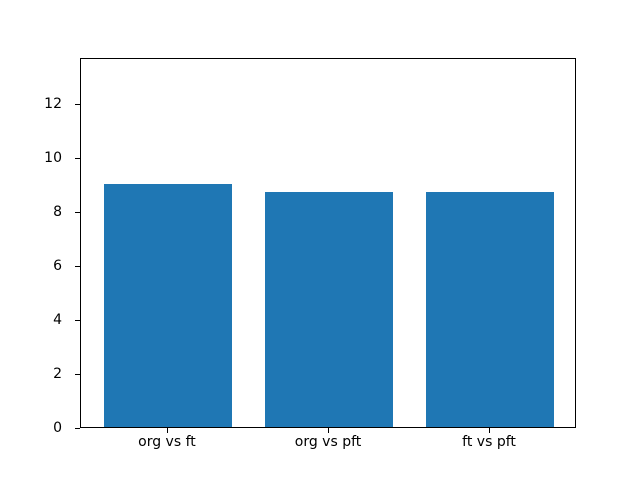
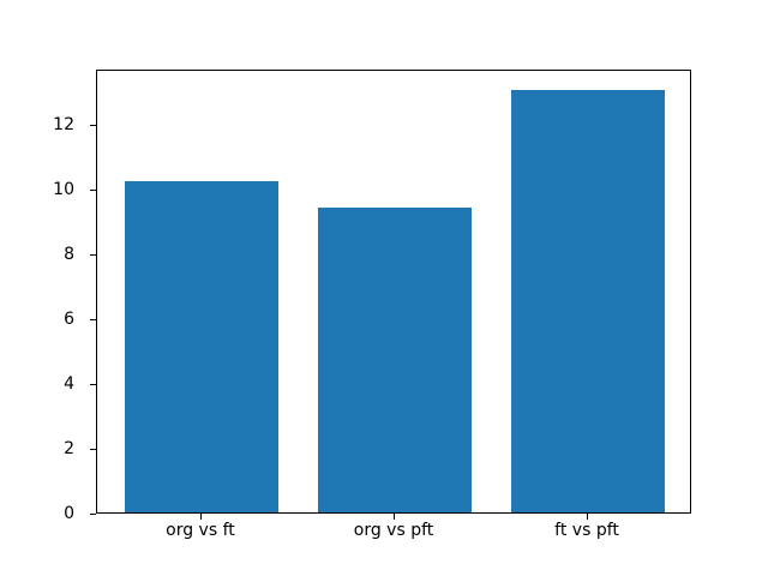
org vs ft: 9.0 -> 10.2
org vs pft: 8.7 -> 9.4
ft vs pft: 8.7 -> 13.1
